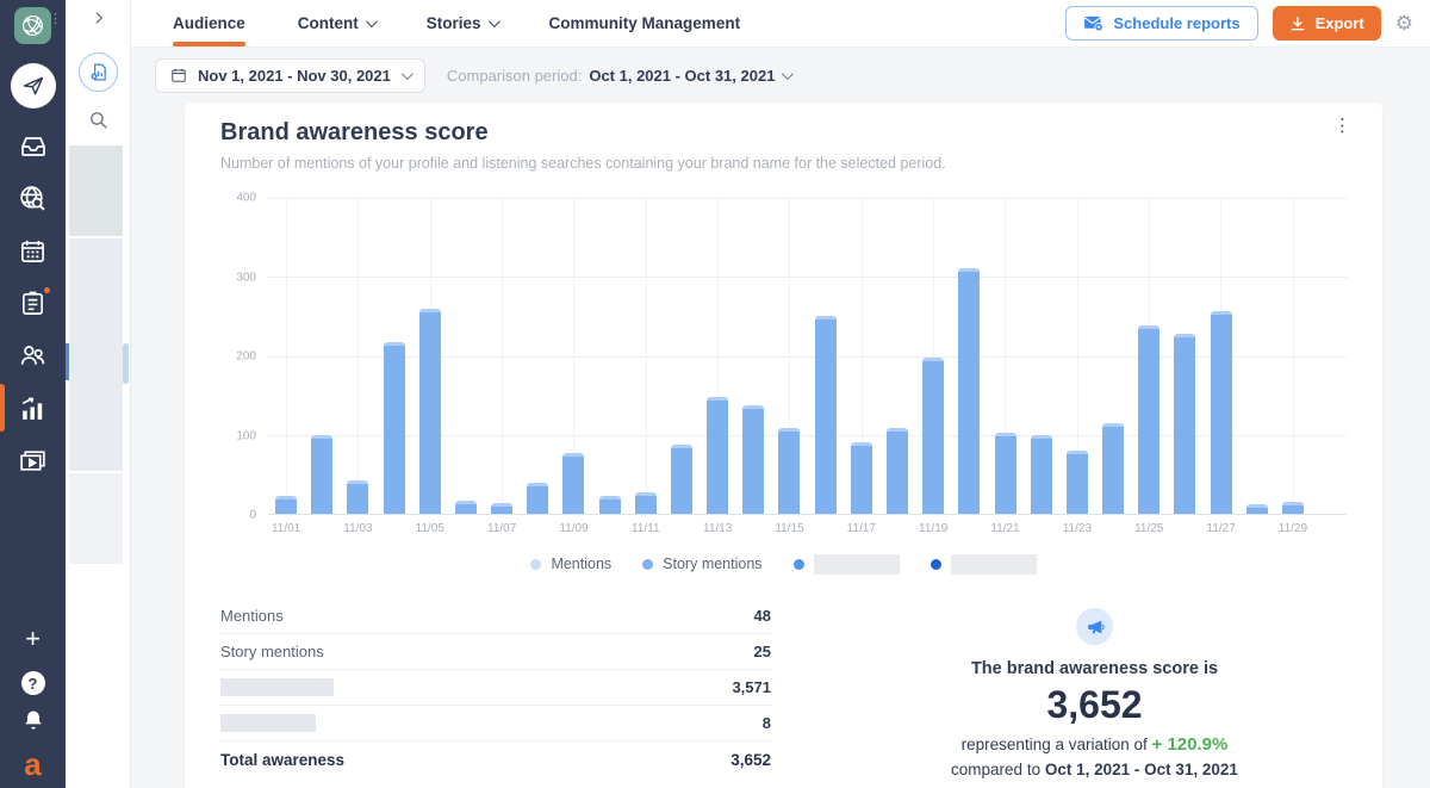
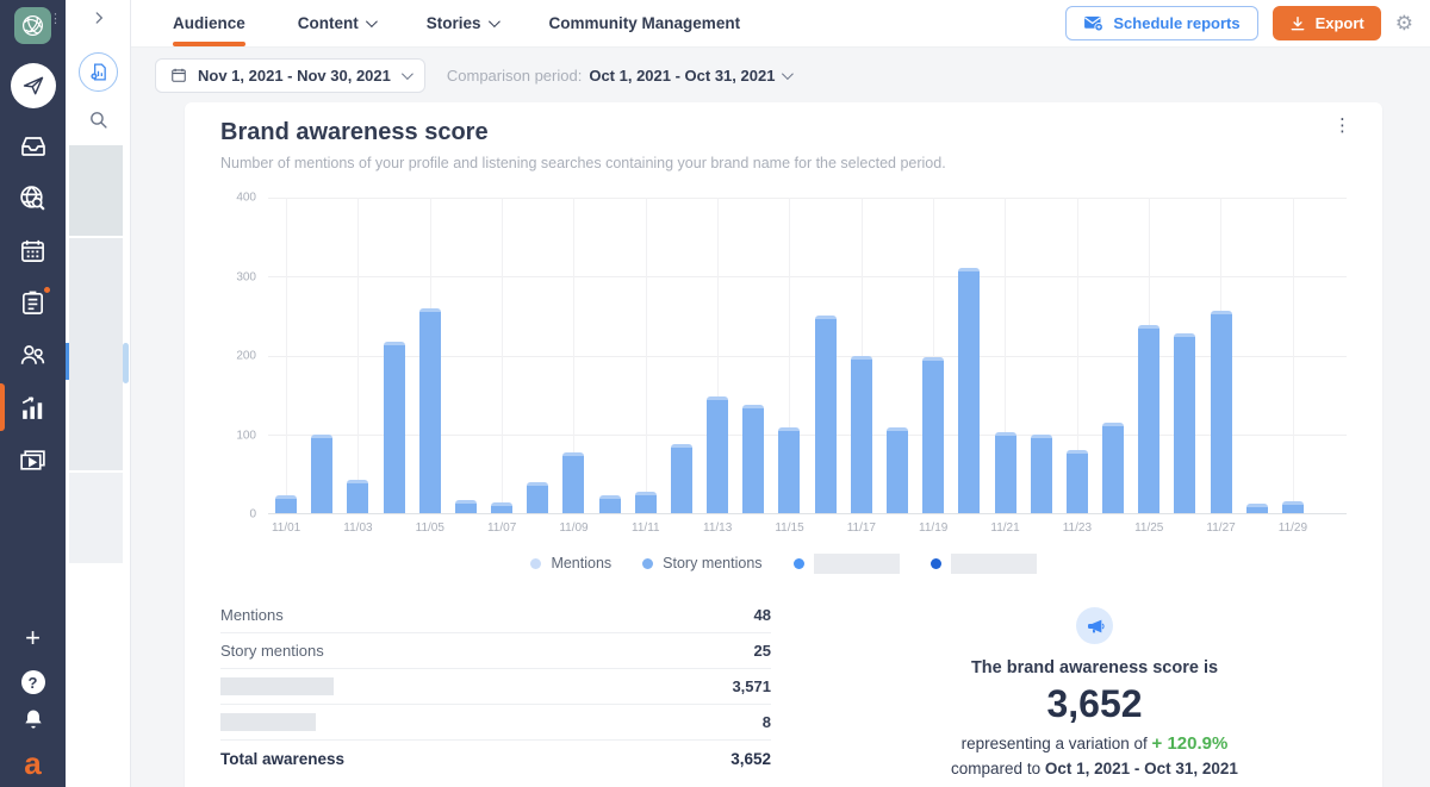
11/17: 90 -> 200
